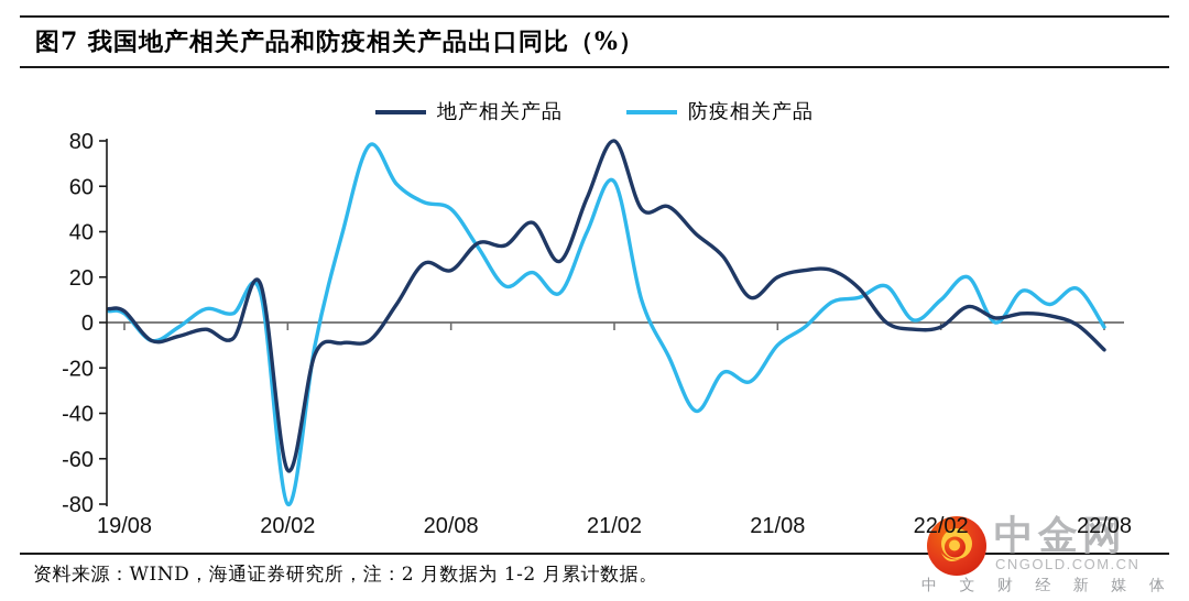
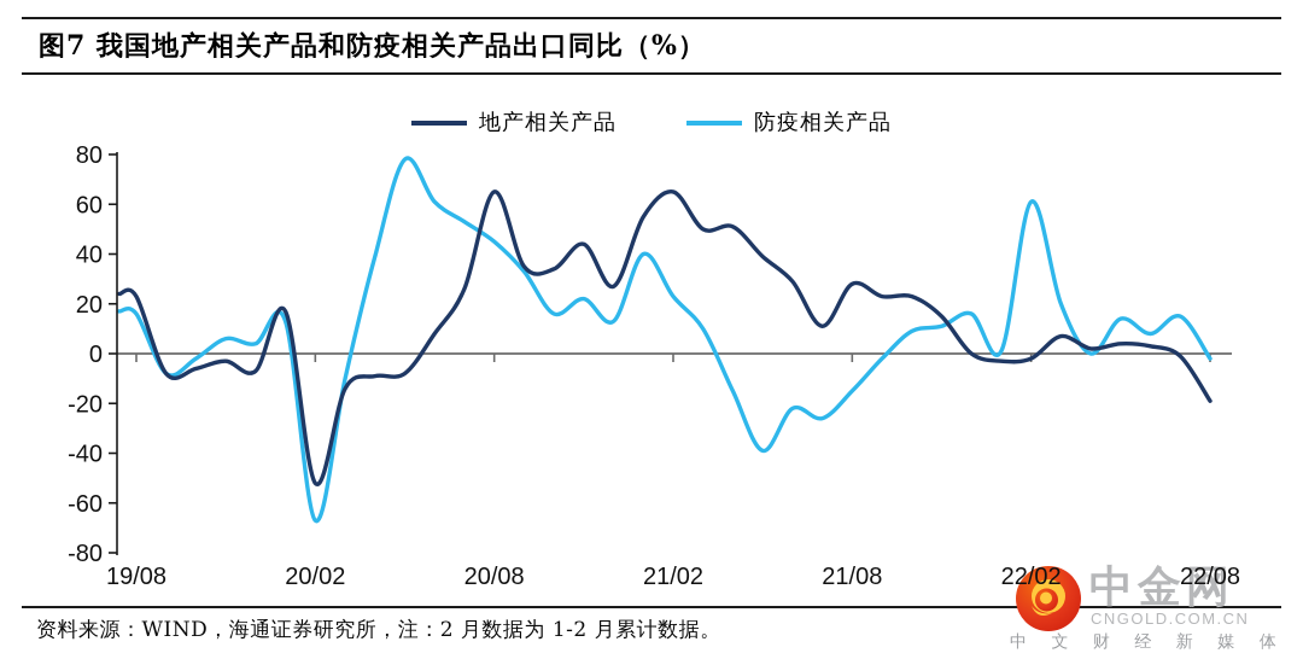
地产相关产品/19/08: 5 -> 23
防疫相关产品/19/08: 4 -> 16
地产相关产品/20/02: -65 -> -52
防疫相关产品/20/02: -80 -> -67
地产相关产品/20/08: 23 -> 65
防疫相关产品/20/08: 50 -> 45
地产相关产品/21/02: 80 -> 65
防疫相关产品/21/02: 62 -> 23
地产相关产品/21/08: 20 -> 28
防疫相关产品/21/08: -10 -> -15
防疫相关产品/22/02: 10 -> 61
地产相关产品/22/08: -12 -> -19
